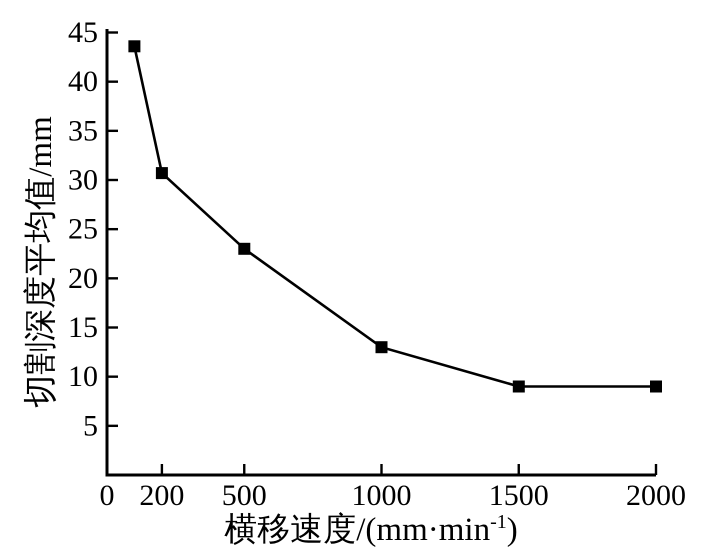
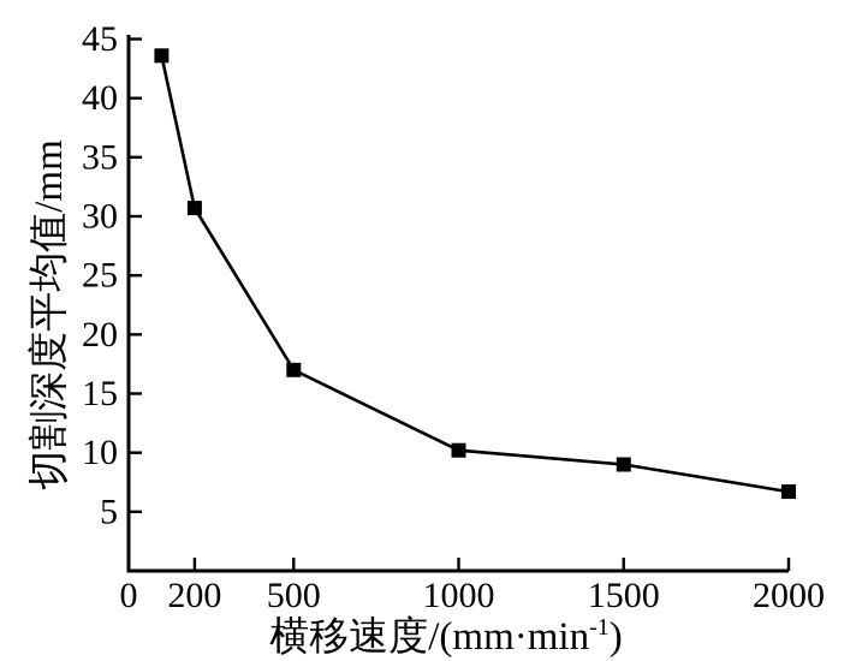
500: 23 -> 17
1000: 13 -> 10
2000: 9 -> 7
